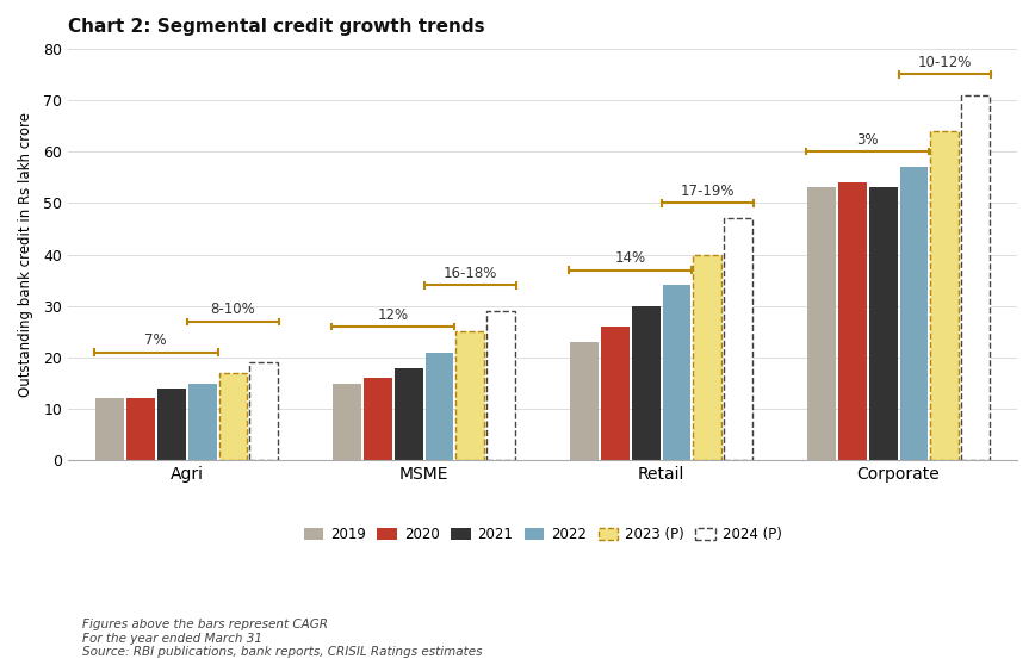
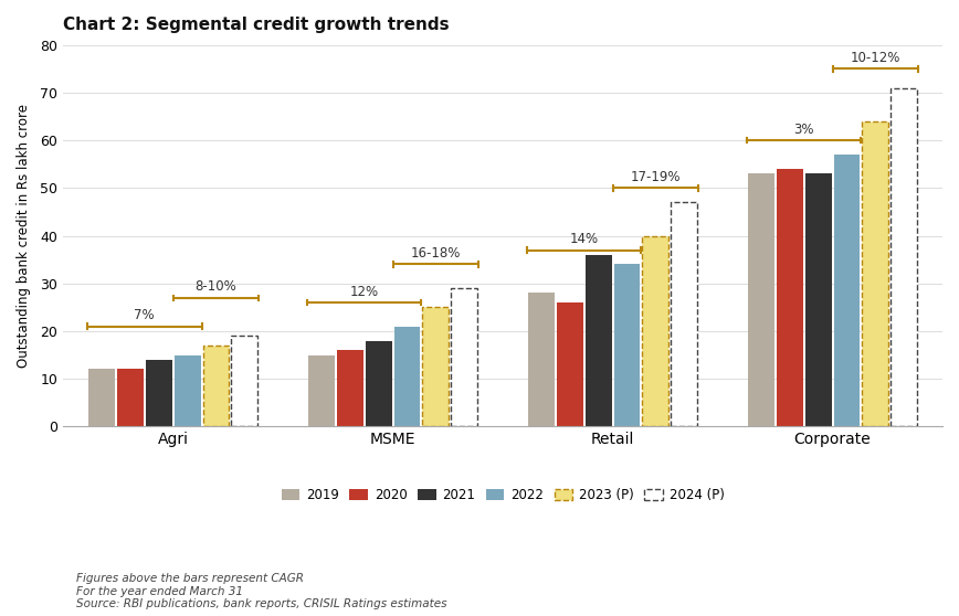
2019/Retail: 23 -> 28
2021/Retail: 30 -> 36
